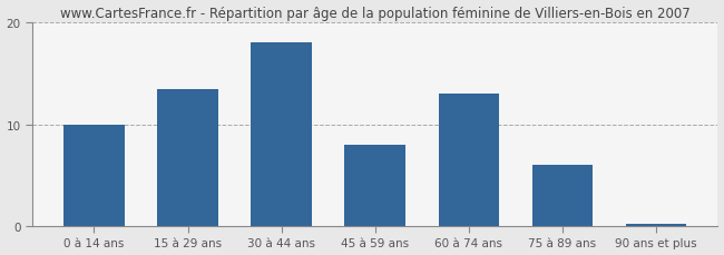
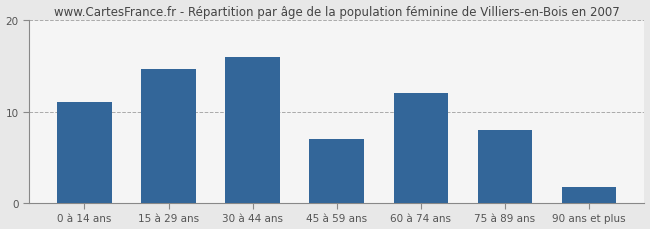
0 à 14 ans: 10.0 -> 11.0
15 à 29 ans: 13.5 -> 14.6
30 à 44 ans: 18.0 -> 16.0
45 à 59 ans: 8.0 -> 7.0
60 à 74 ans: 13.0 -> 12.0
75 à 89 ans: 6.0 -> 8.0
90 ans et plus: 0.2 -> 1.8
